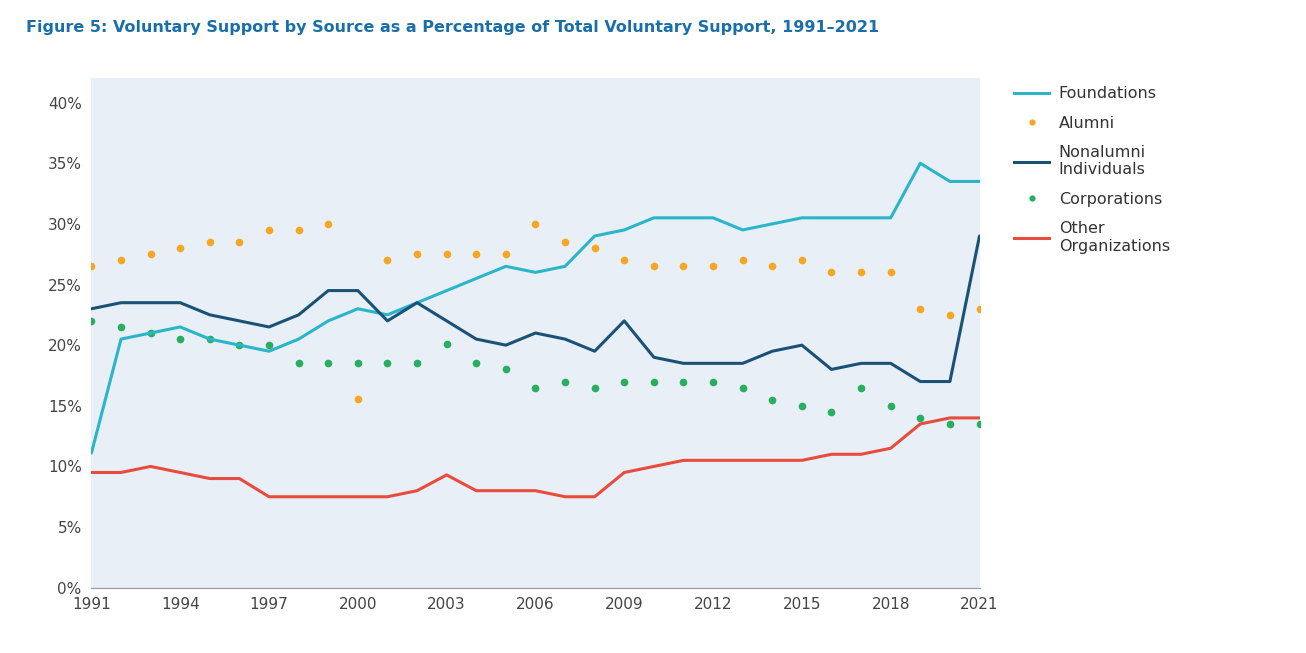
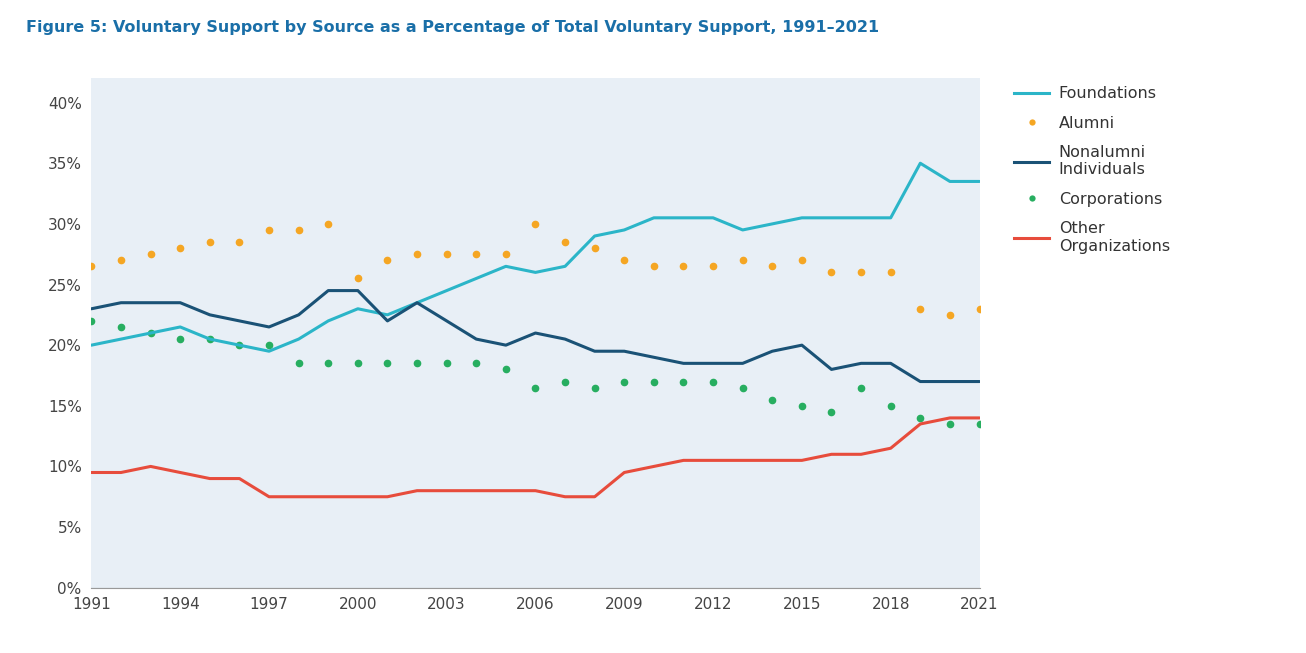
Foundations/1991: 11.1% -> 20.0%
Alumni/2000: 15.6% -> 25.5%
Corporations/2003: 20.1% -> 18.5%
Other Organizations/2003: 9.3% -> 8.0%
Nonalumni Individuals/2009: 22.0% -> 19.5%
Nonalumni Individuals/2021: 29.0% -> 17.0%
